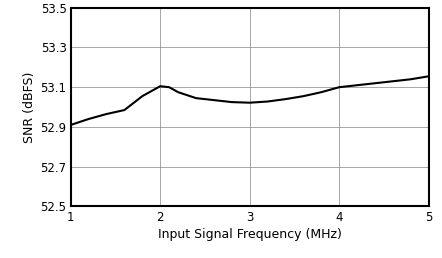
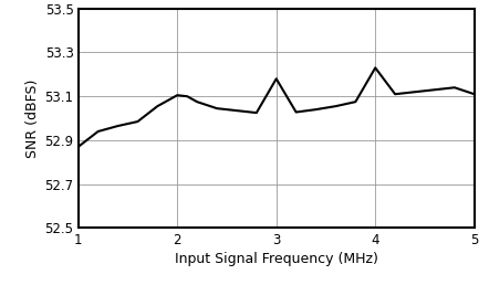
1: 52.91 -> 52.87
3: 53.02 -> 53.18
4: 53.10 -> 53.23
5: 53.16 -> 53.11
